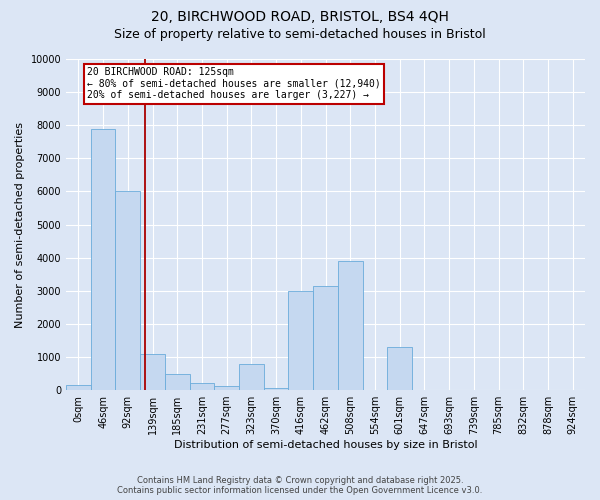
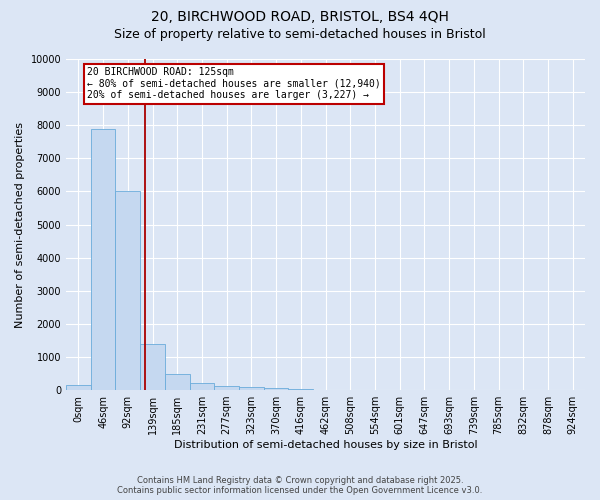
139sqm: 1100 -> 1400
323sqm: 800 -> 100
416sqm: 3000 -> 30
462sqm: 3150 -> 20
508sqm: 3900 -> 10
601sqm: 1300 -> 0
